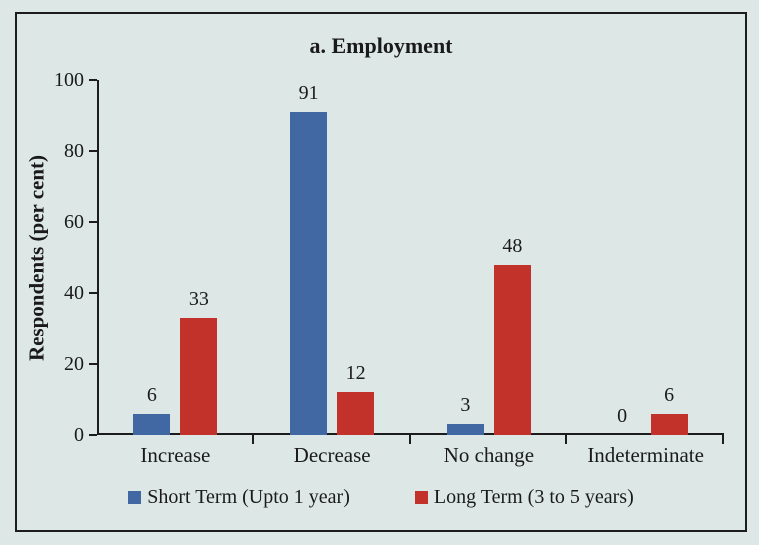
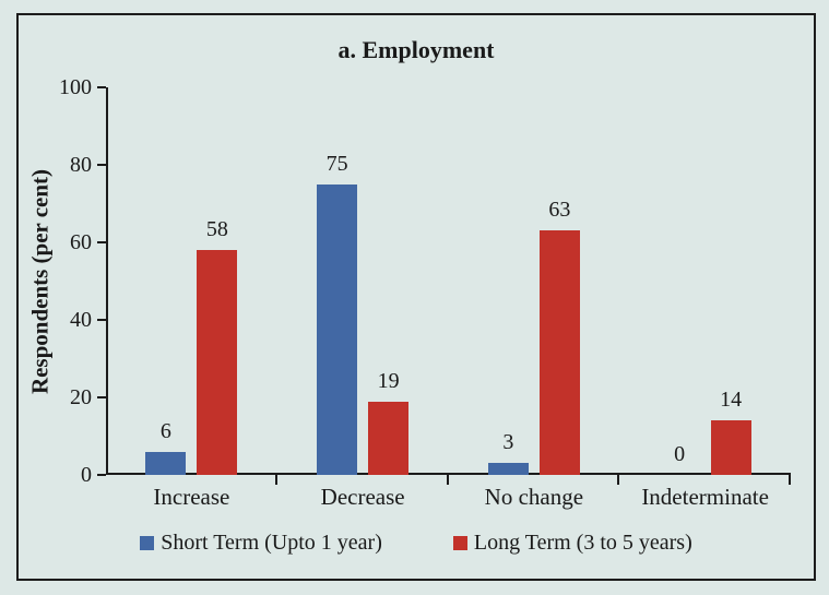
Long Term (3 to 5 years)/Increase: 33 -> 58
Short Term (Upto 1 year)/Decrease: 91 -> 75
Long Term (3 to 5 years)/Decrease: 12 -> 19
Long Term (3 to 5 years)/No change: 48 -> 63
Long Term (3 to 5 years)/Indeterminate: 6 -> 14
